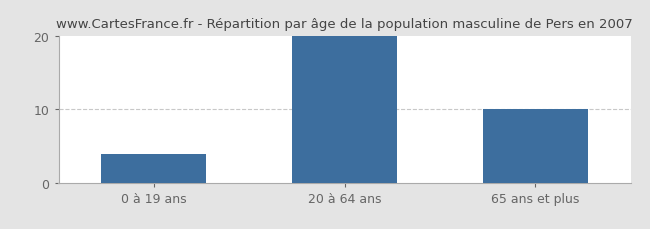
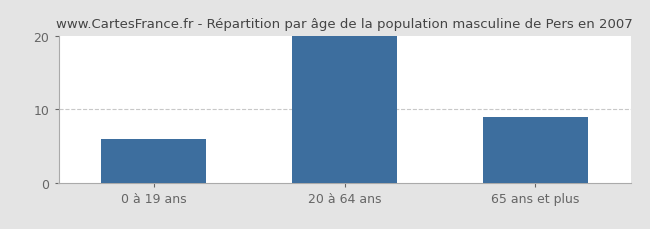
0 à 19 ans: 4 -> 6
65 ans et plus: 10 -> 9
